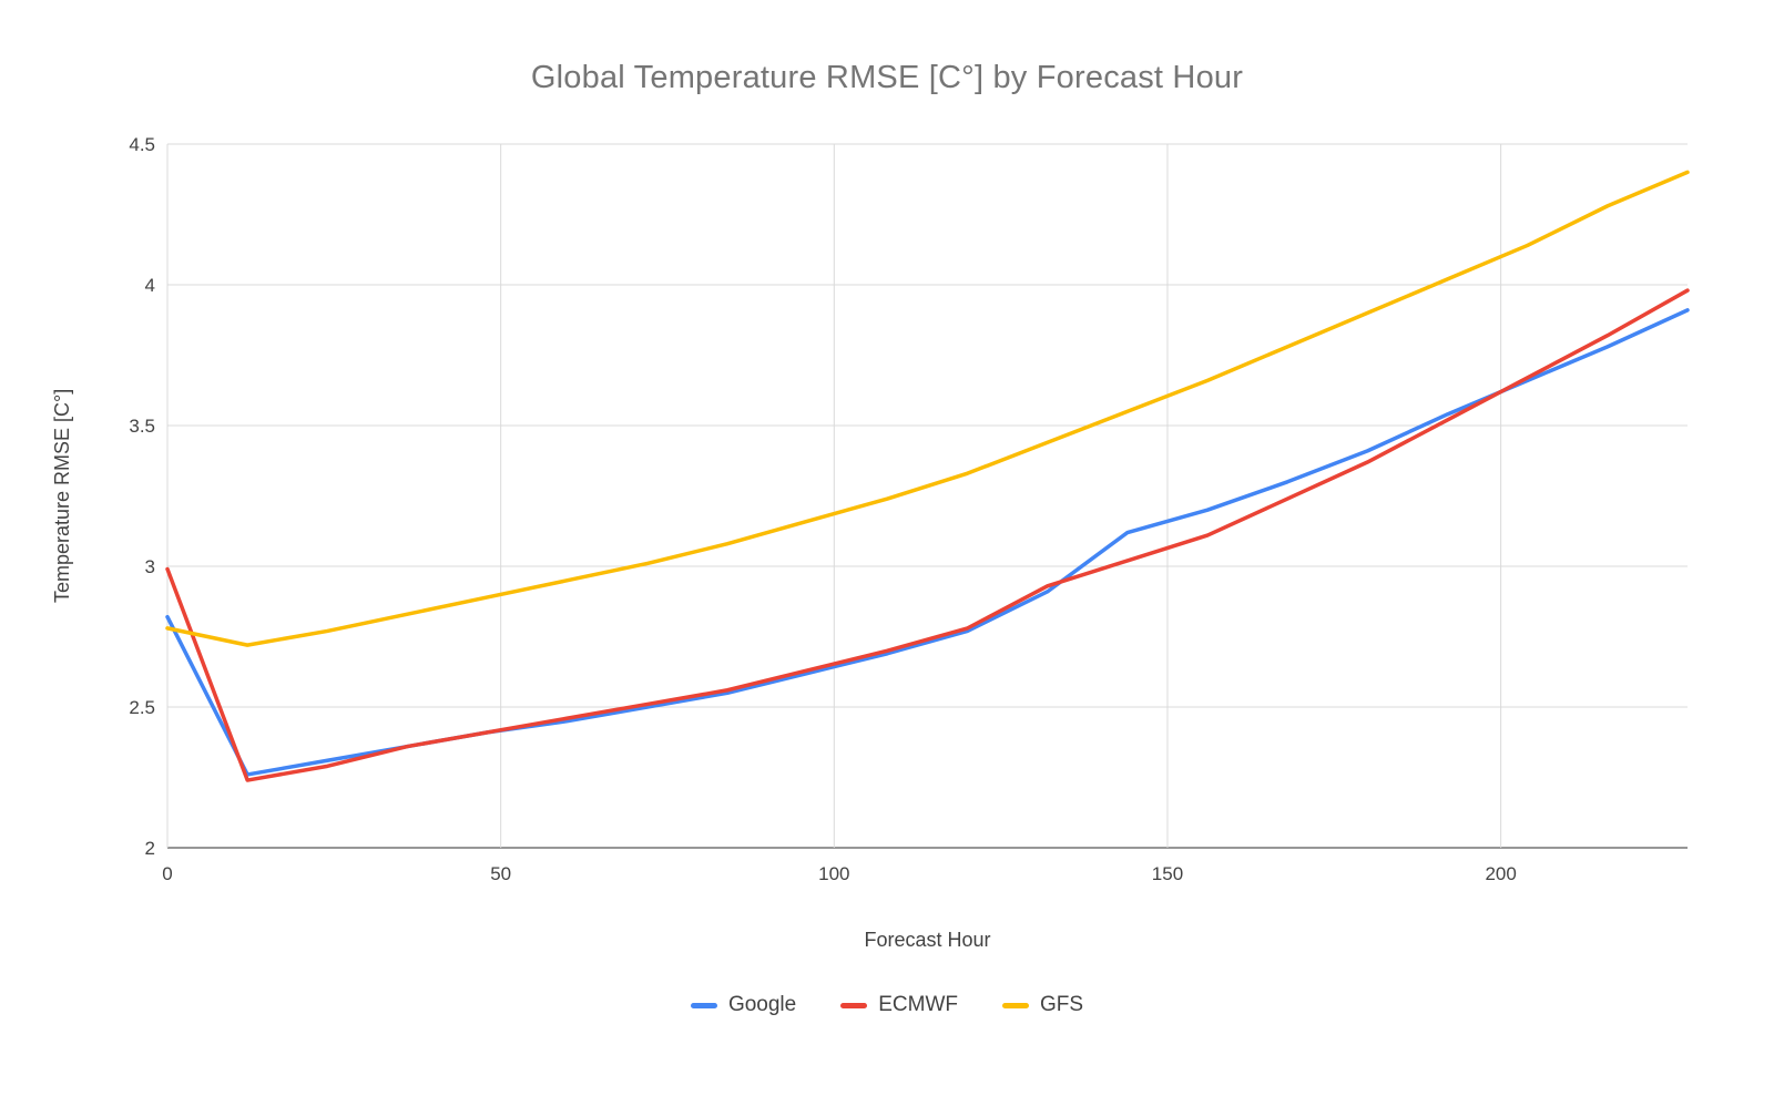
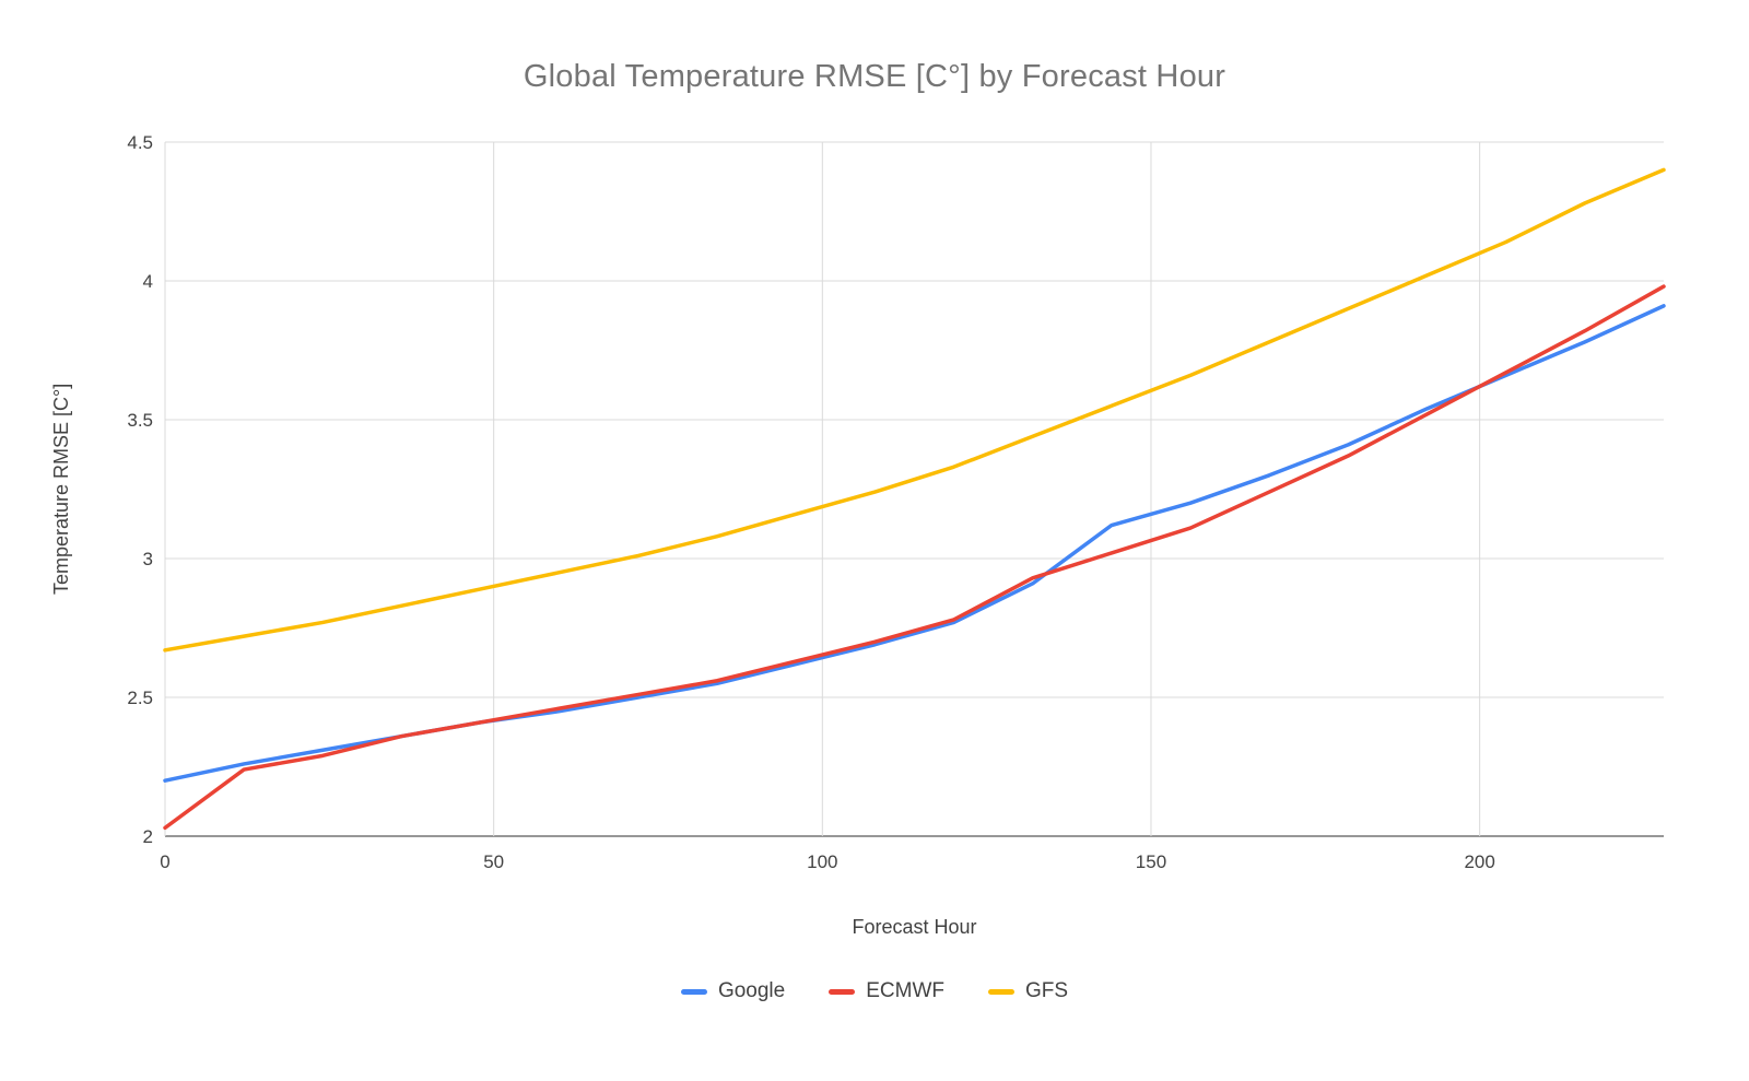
Google/0: 2.82 -> 2.20
ECMWF/0: 2.99 -> 2.03
GFS/0: 2.78 -> 2.67
